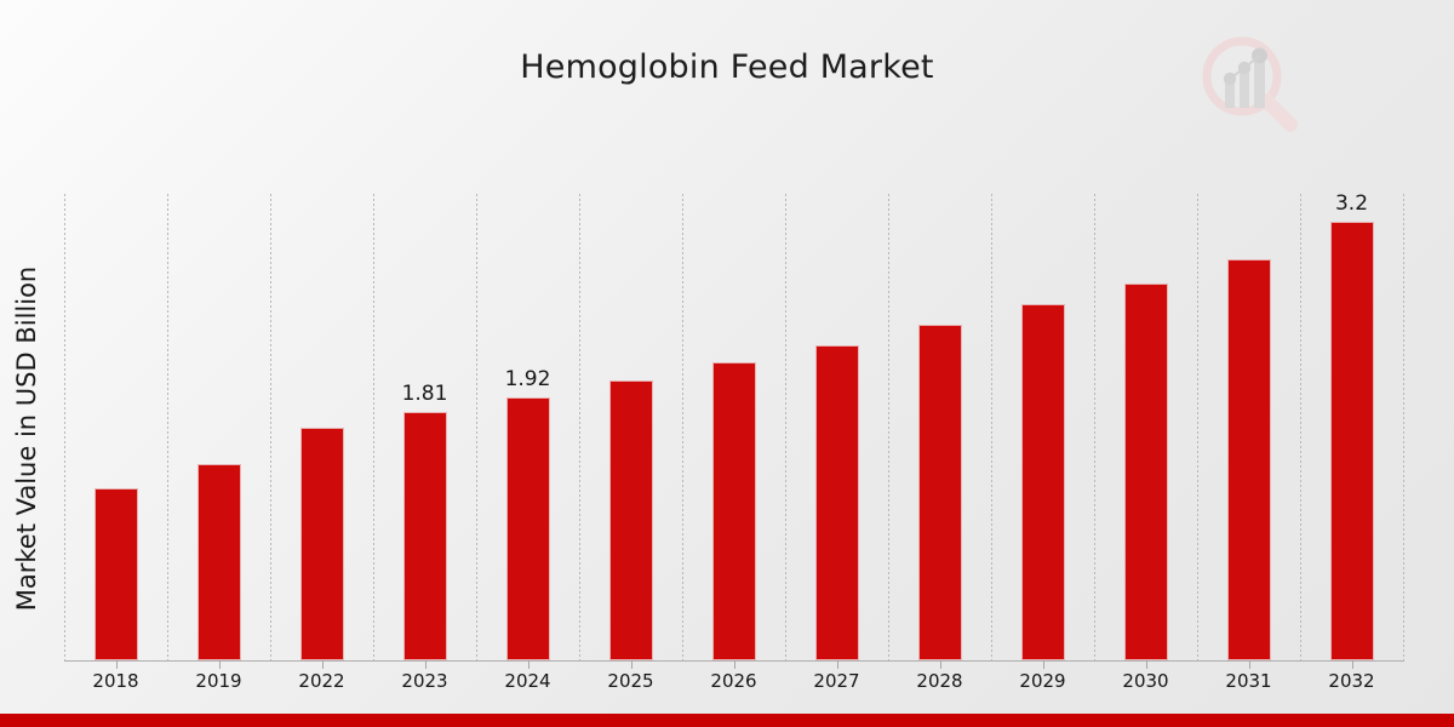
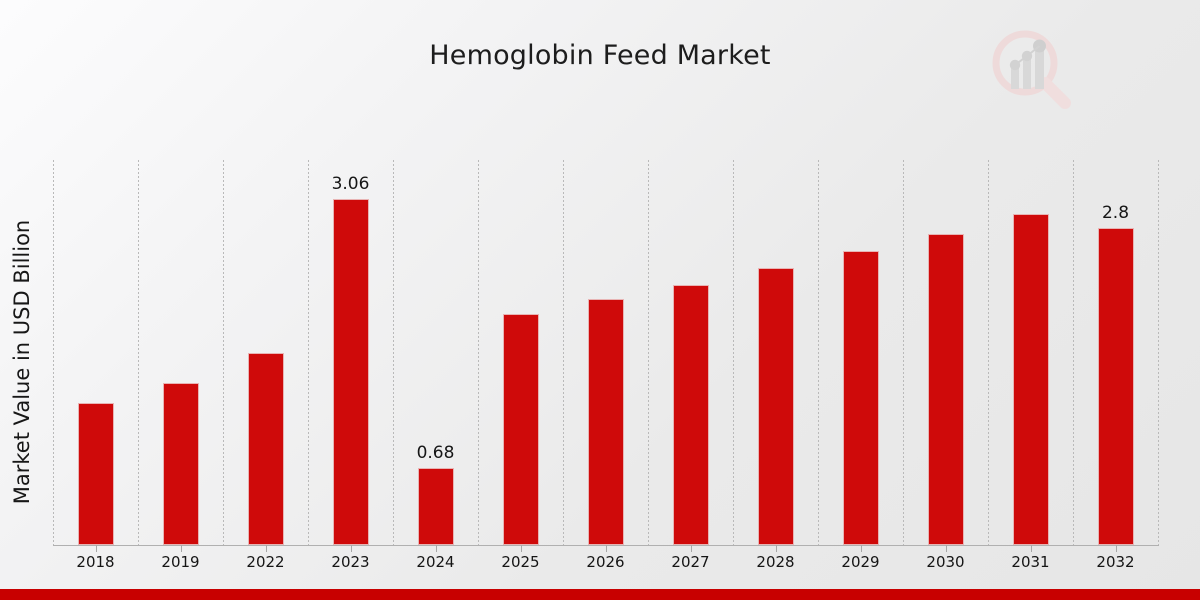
2023: 1.81 -> 3.06
2024: 1.92 -> 0.68
2032: 3.2 -> 2.8
